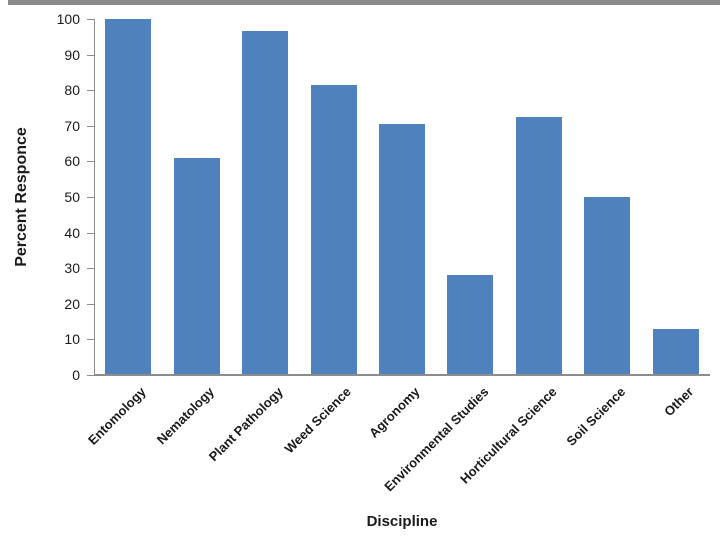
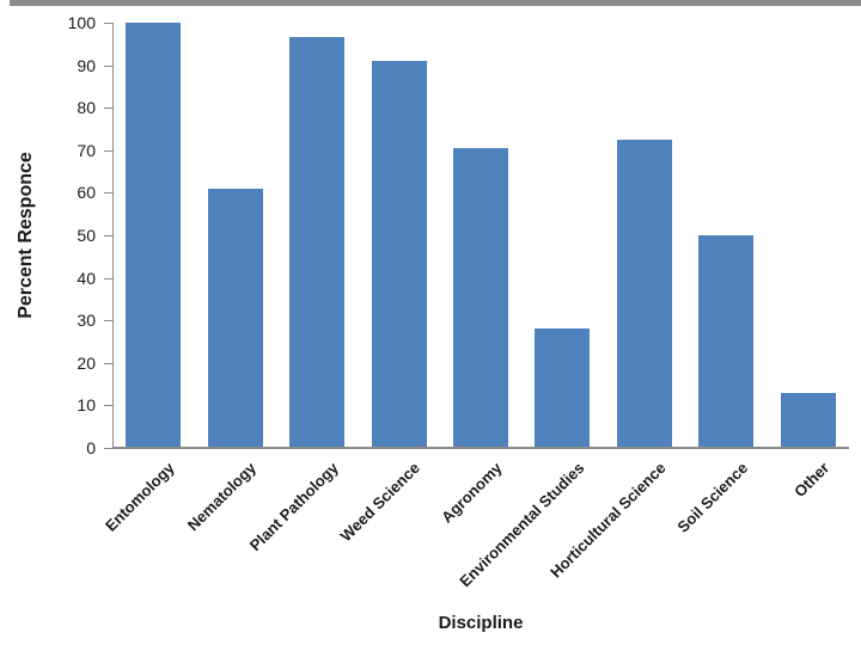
Weed Science: 82 -> 91
